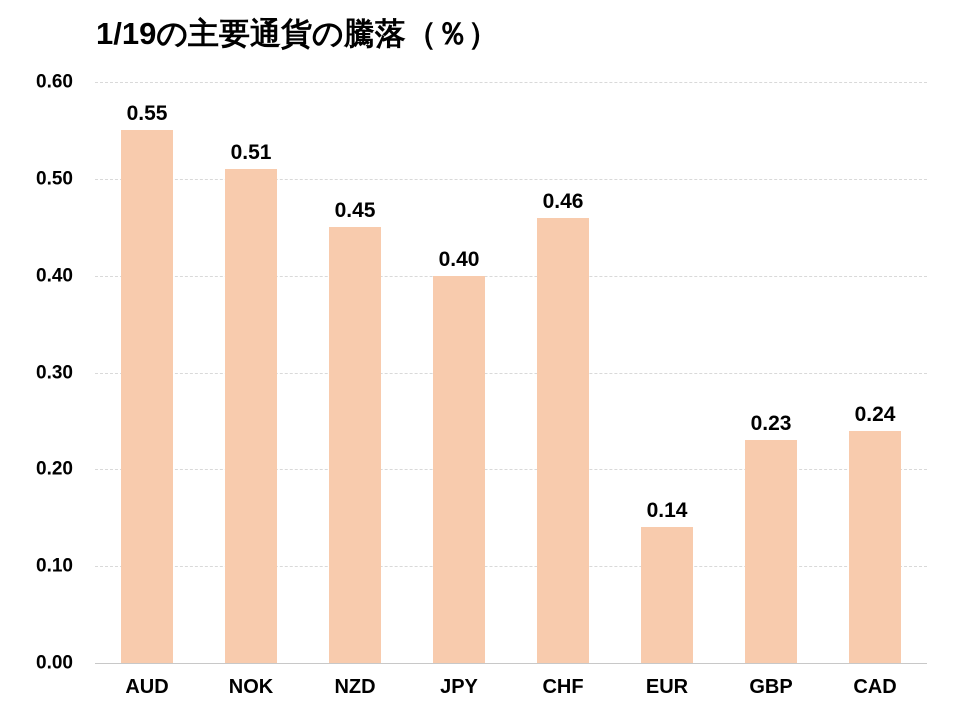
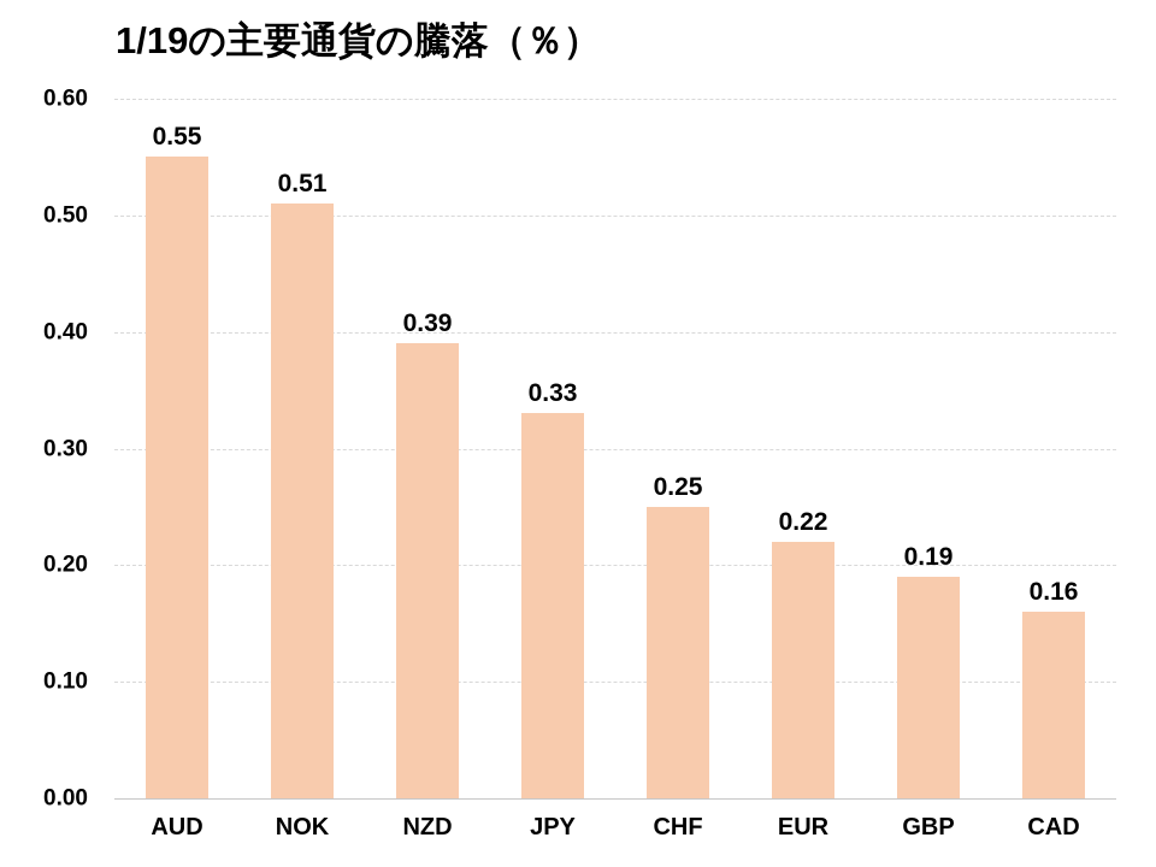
NZD: 0.45 -> 0.39
JPY: 0.40 -> 0.33
CHF: 0.46 -> 0.25
EUR: 0.14 -> 0.22
GBP: 0.23 -> 0.19
CAD: 0.24 -> 0.16
